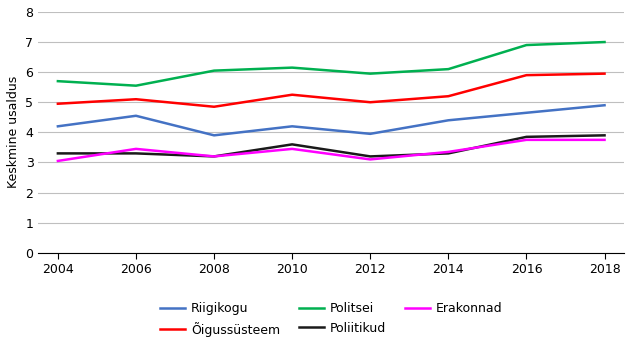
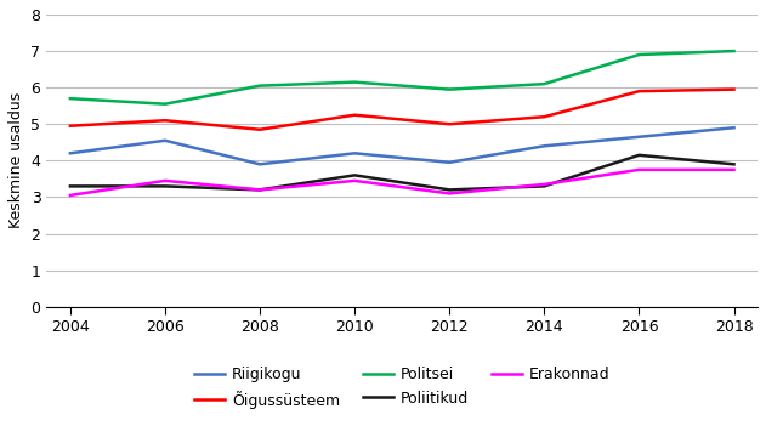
Poliitikud/2016: 3.85 -> 4.15
